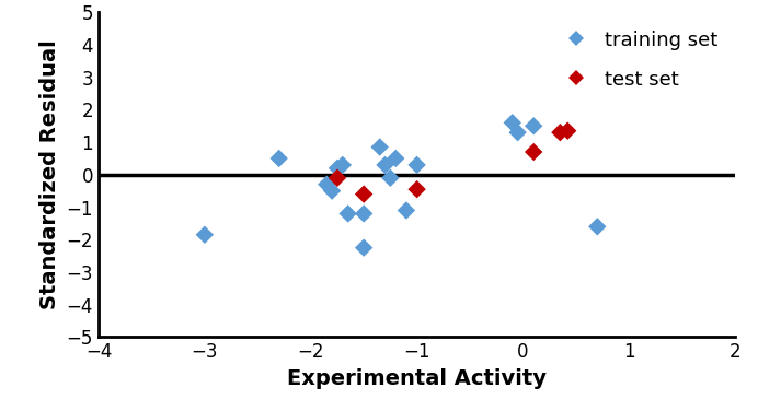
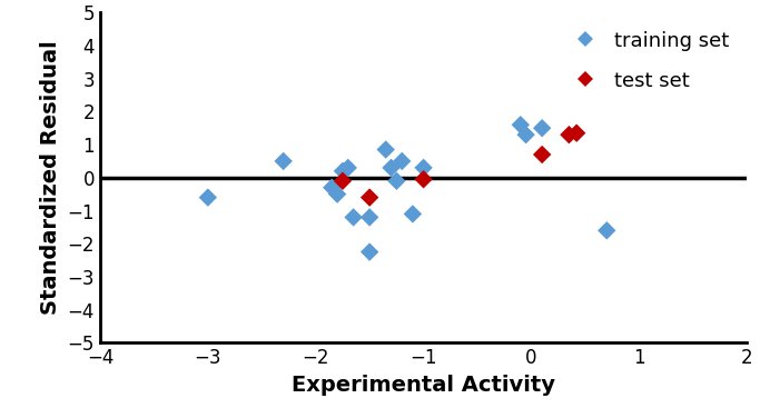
training set/−3: -1.85 -> -0.60
test set/−1: -0.45 -> -0.05
